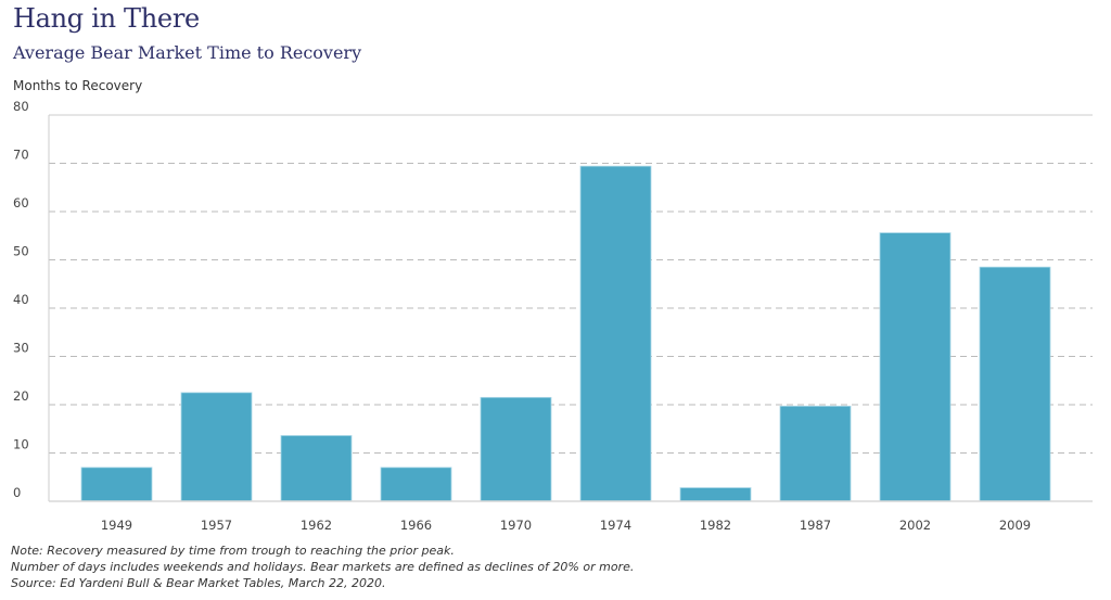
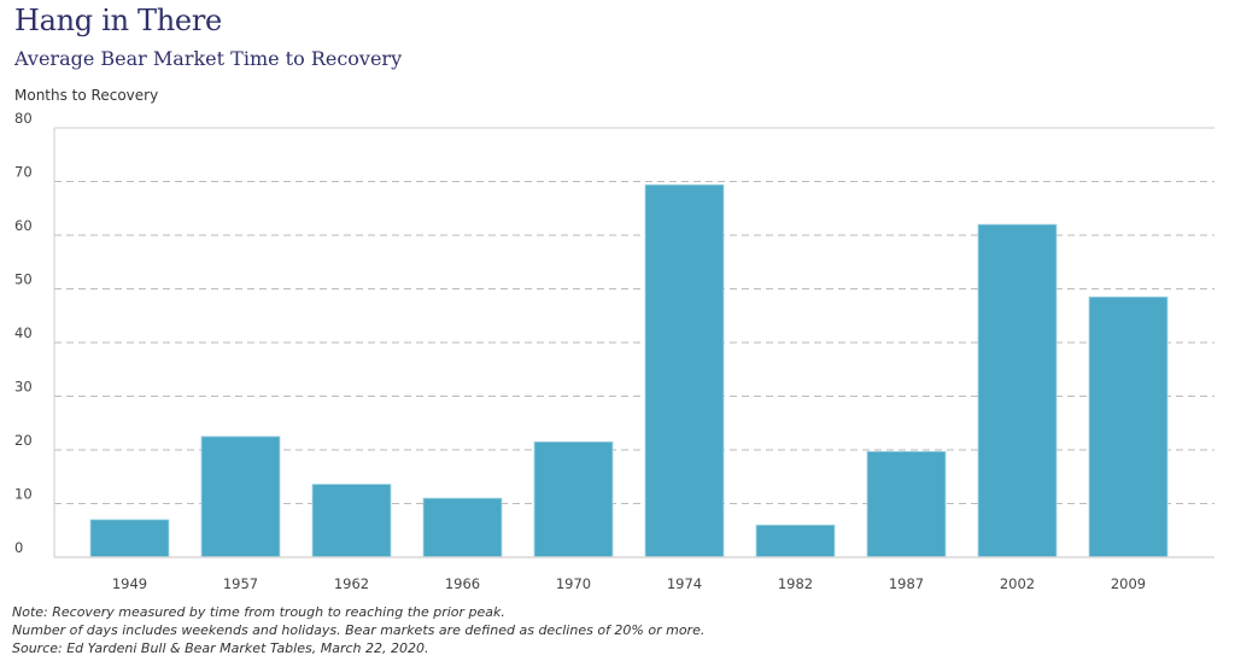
1966: 7 -> 11
1982: 3 -> 6
2002: 56 -> 62
